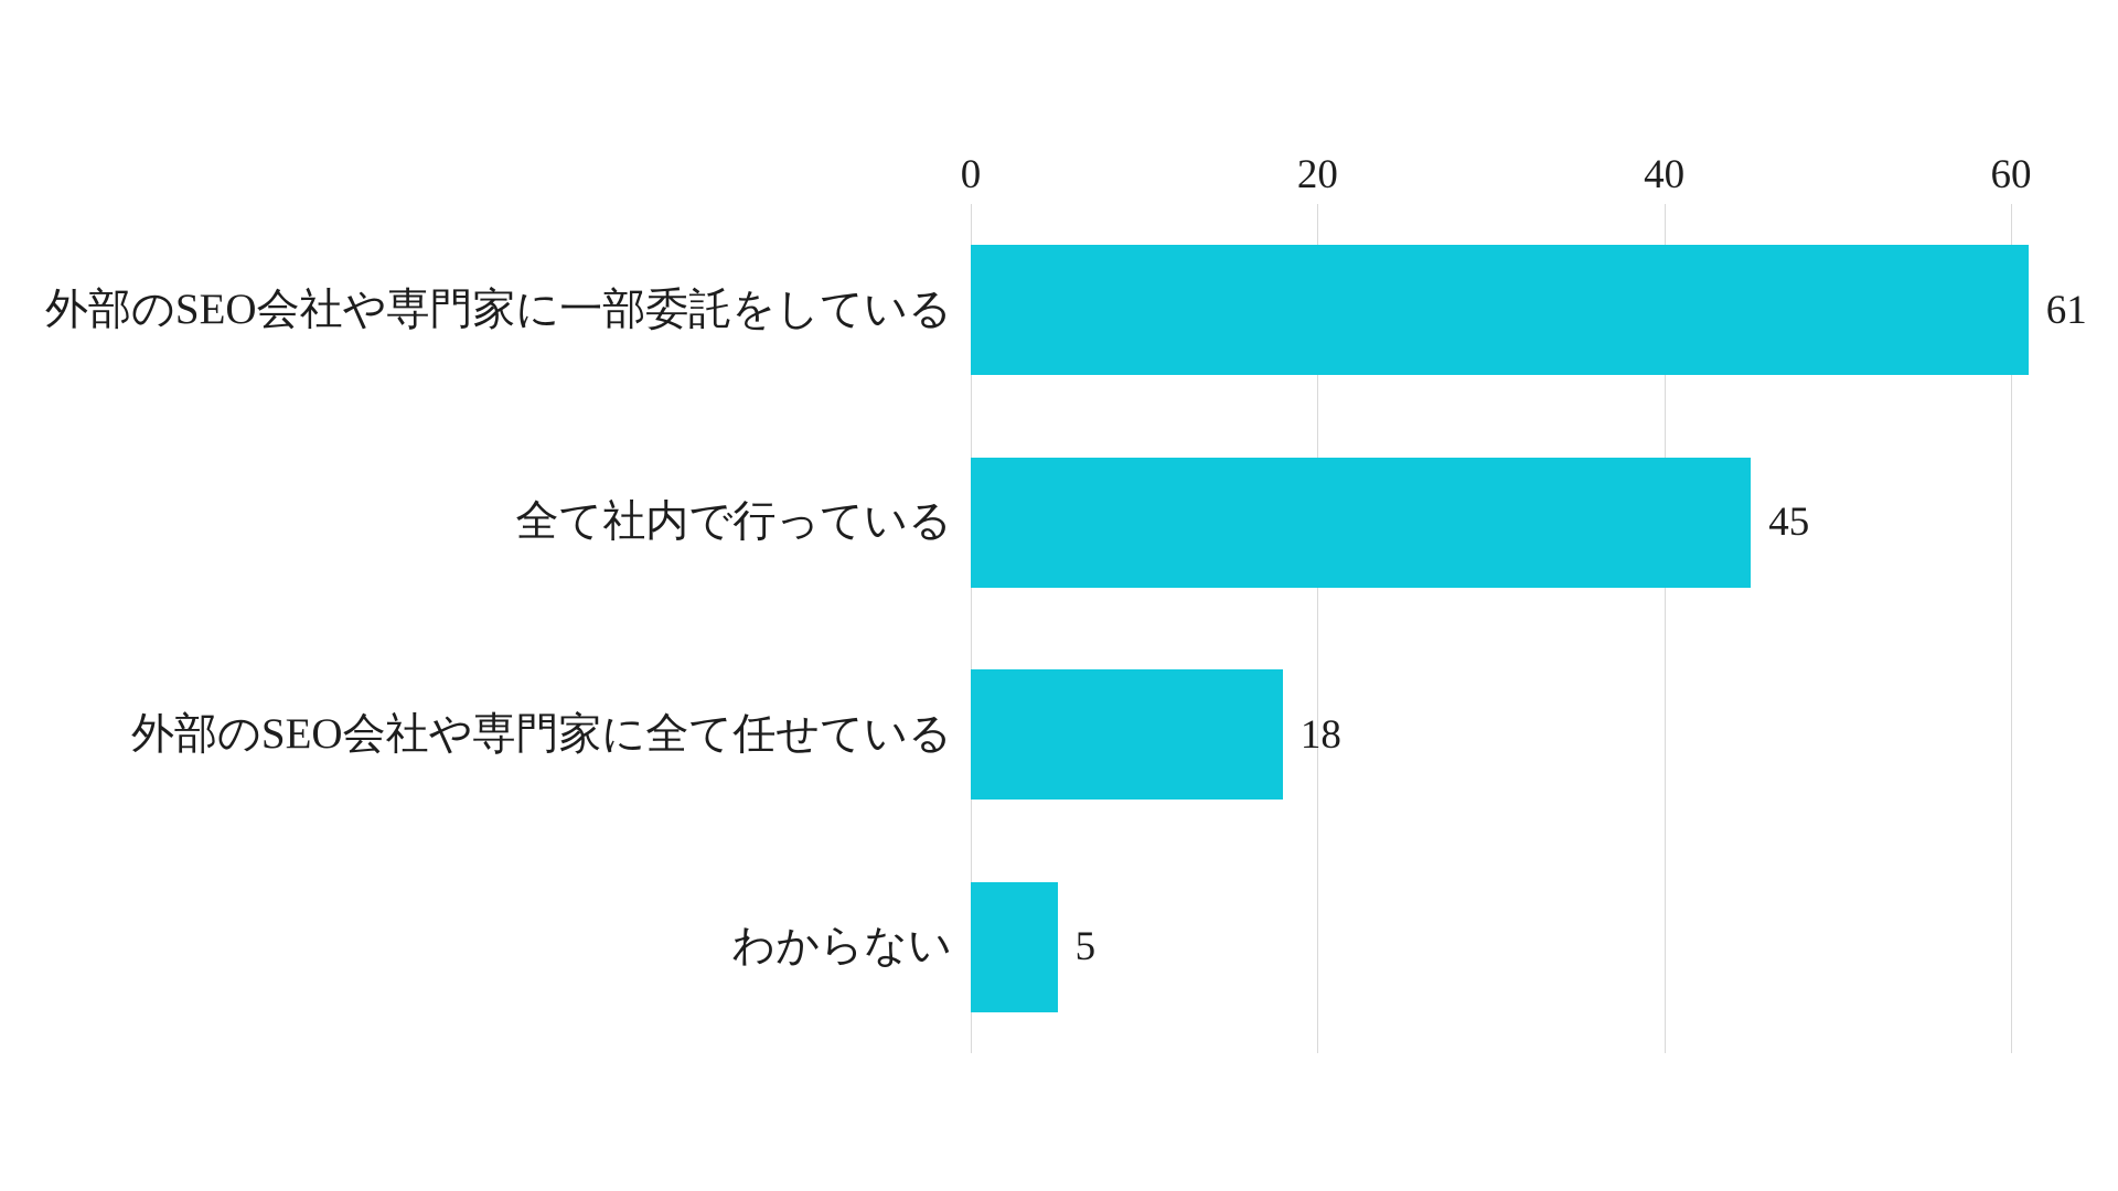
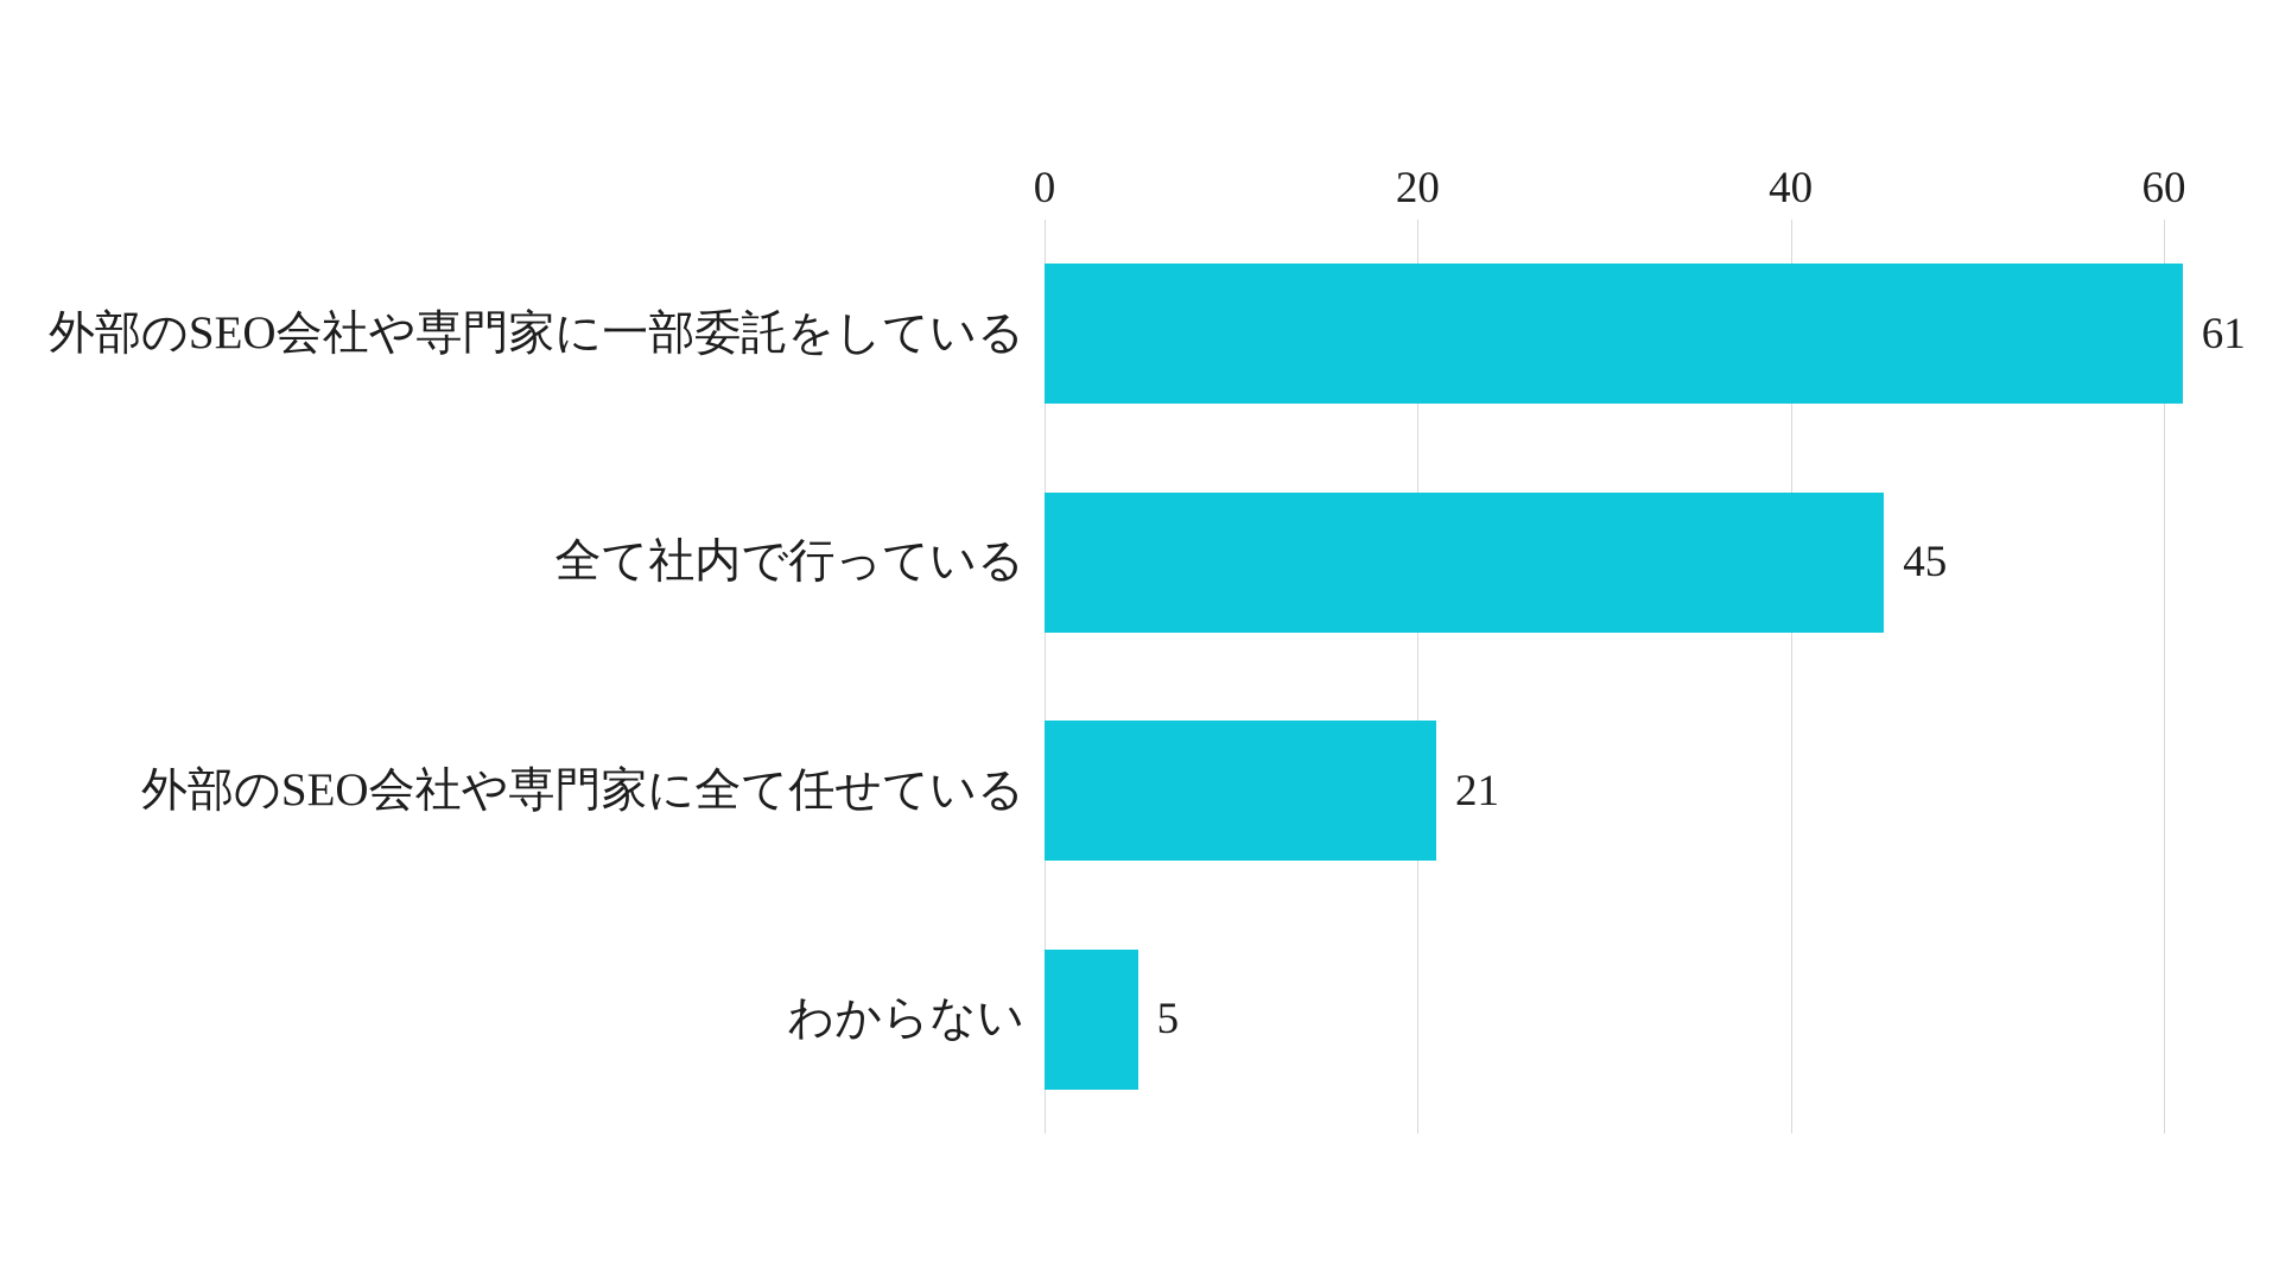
外部のSEO会社や専門家に全て任せている: 18 -> 21
